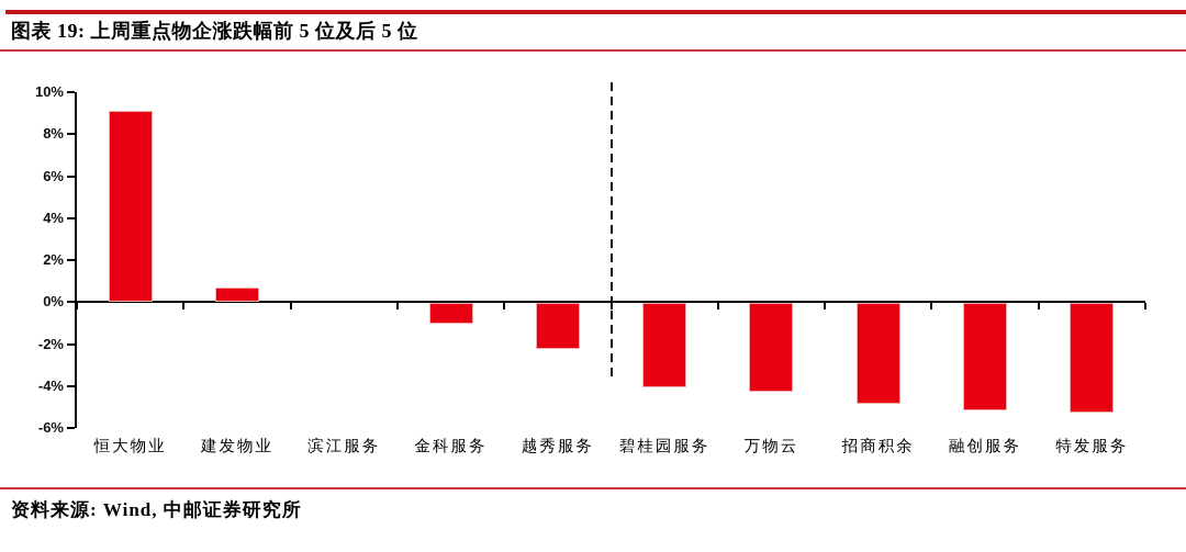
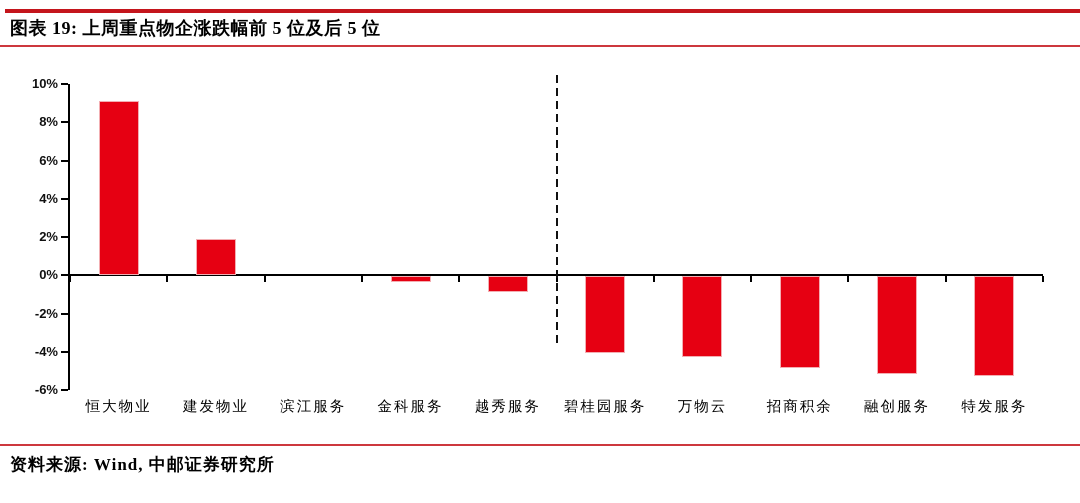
建发物业: 0.7% -> 1.9%
金科服务: -1.0% -> -0.3%
越秀服务: -2.2% -> -0.8%
